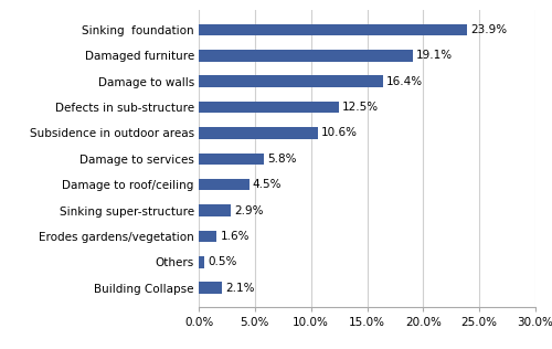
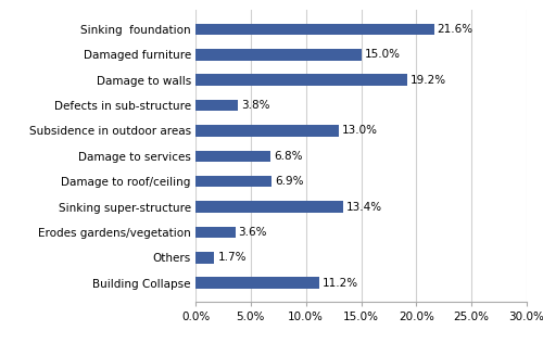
Sinking foundation: 23.9% -> 21.6%
Damaged furniture: 19.1% -> 15.0%
Damage to walls: 16.4% -> 19.2%
Defects in sub-structure: 12.5% -> 3.8%
Subsidence in outdoor areas: 10.6% -> 13.0%
Damage to services: 5.8% -> 6.8%
Damage to roof/ceiling: 4.5% -> 6.9%
Sinking super-structure: 2.9% -> 13.4%
Erodes gardens/vegetation: 1.6% -> 3.6%
Others: 0.5% -> 1.7%
Building Collapse: 2.1% -> 11.2%
